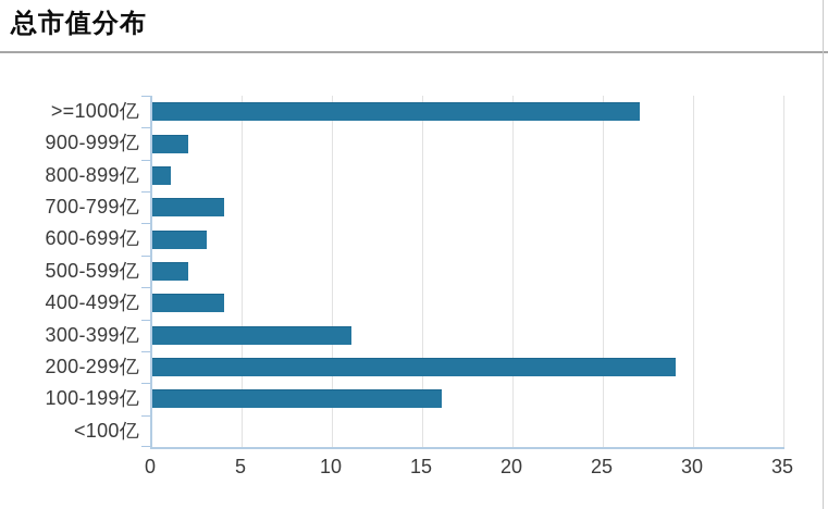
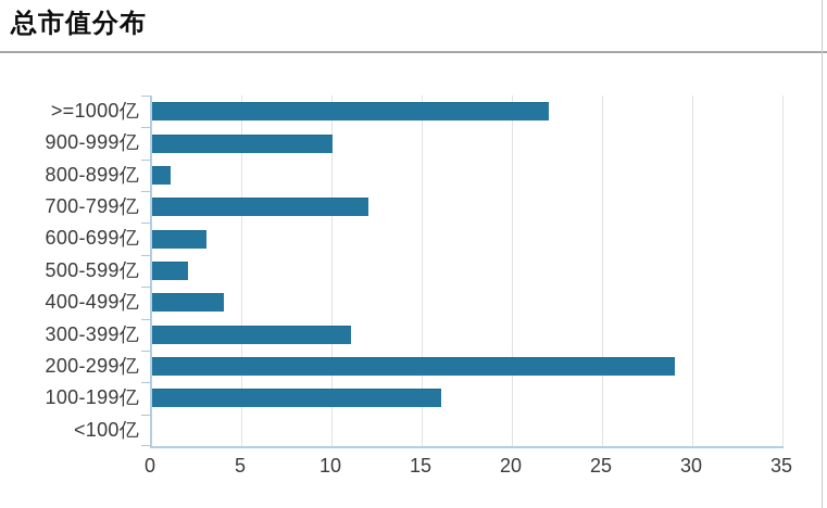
>=1000亿: 27 -> 22
900-999亿: 2 -> 10
700-799亿: 4 -> 12
